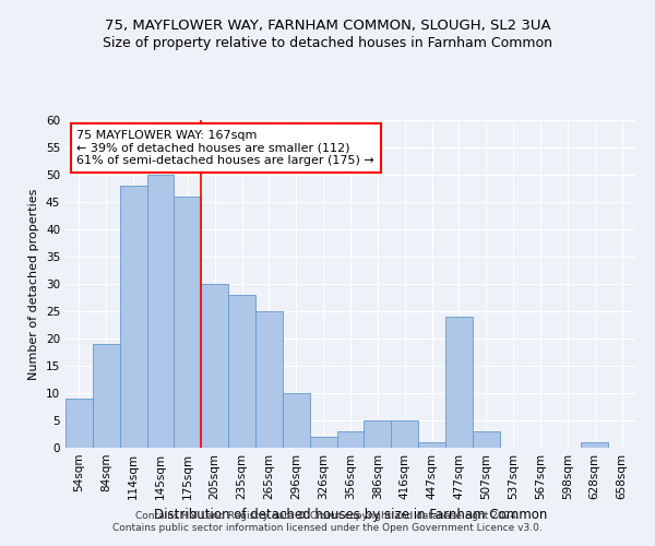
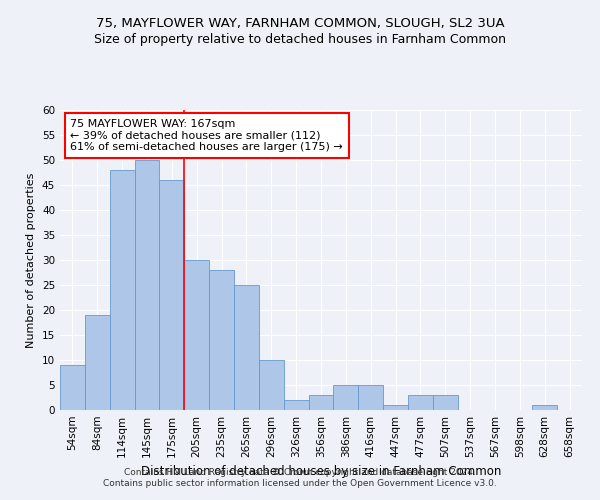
477sqm: 24 -> 3
